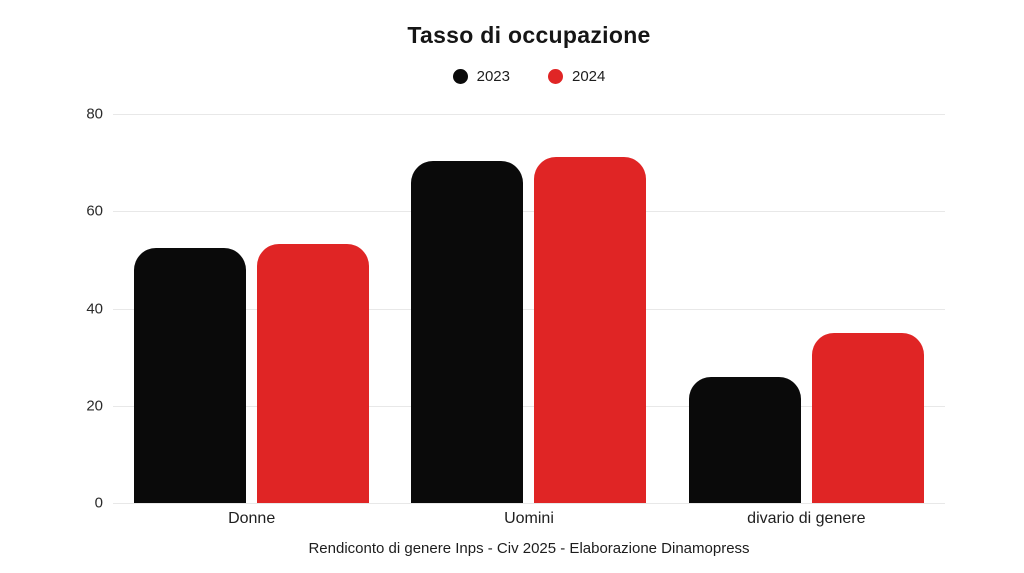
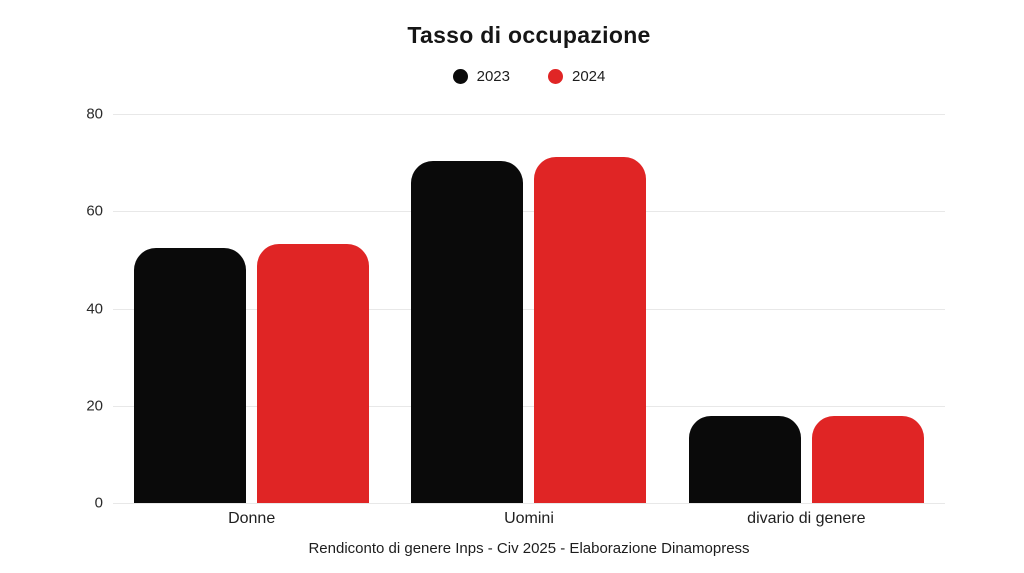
2023/divario di genere: 26 -> 18
2024/divario di genere: 35 -> 18
